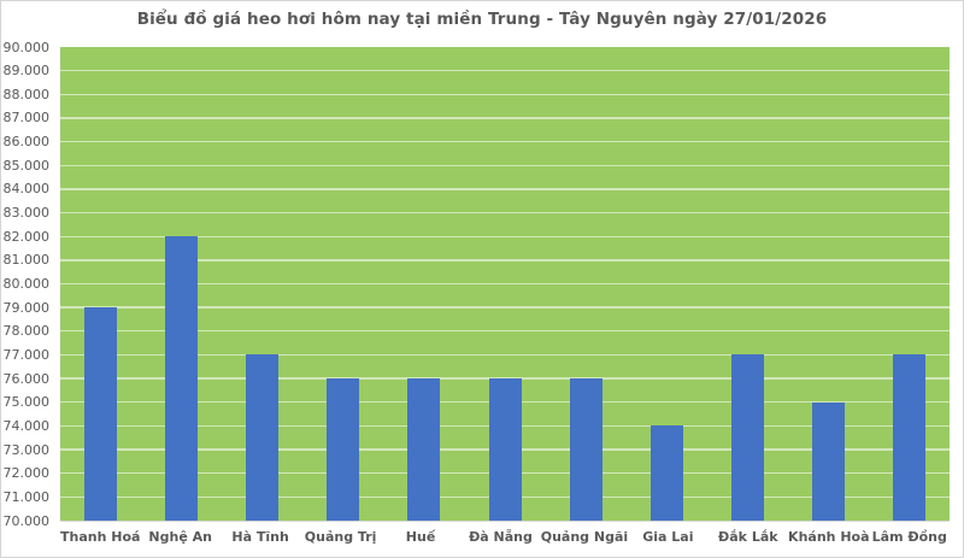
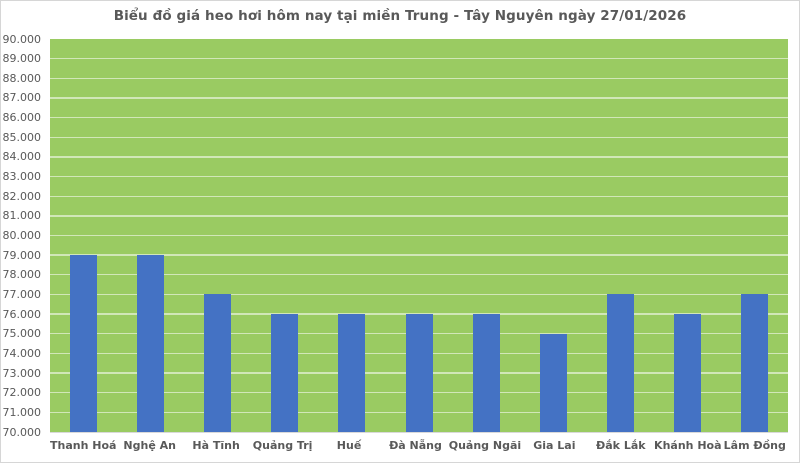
Nghệ An: 82000 -> 79000
Gia Lai: 74000 -> 75000
Khánh Hoà: 75000 -> 76000
